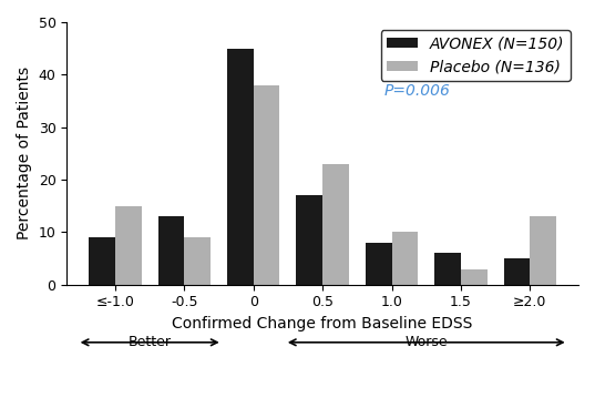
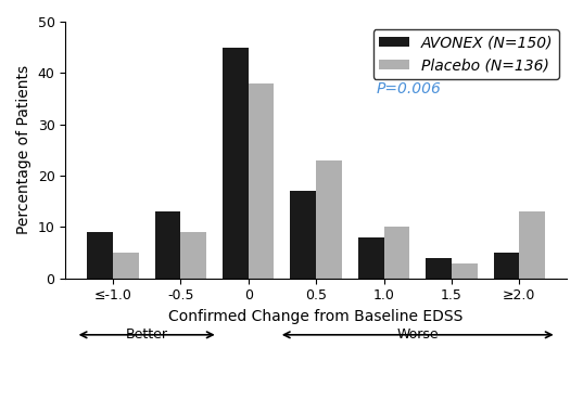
Placebo (N=136)/≤-1.0: 15 -> 5
AVONEX (N=150)/1.5: 6 -> 4
